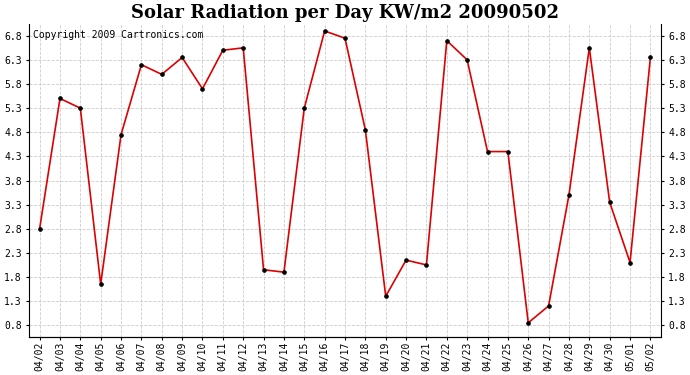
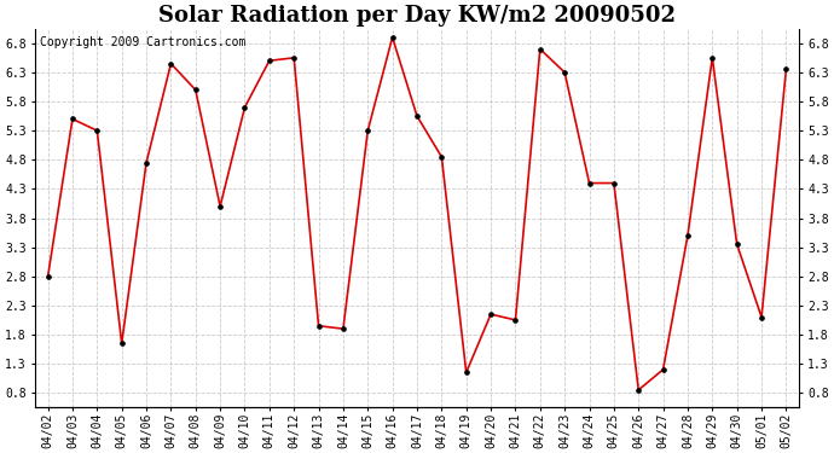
04/07: 6.20 -> 6.45
04/09: 6.35 -> 4.00
04/17: 6.75 -> 5.55
04/19: 1.40 -> 1.15
